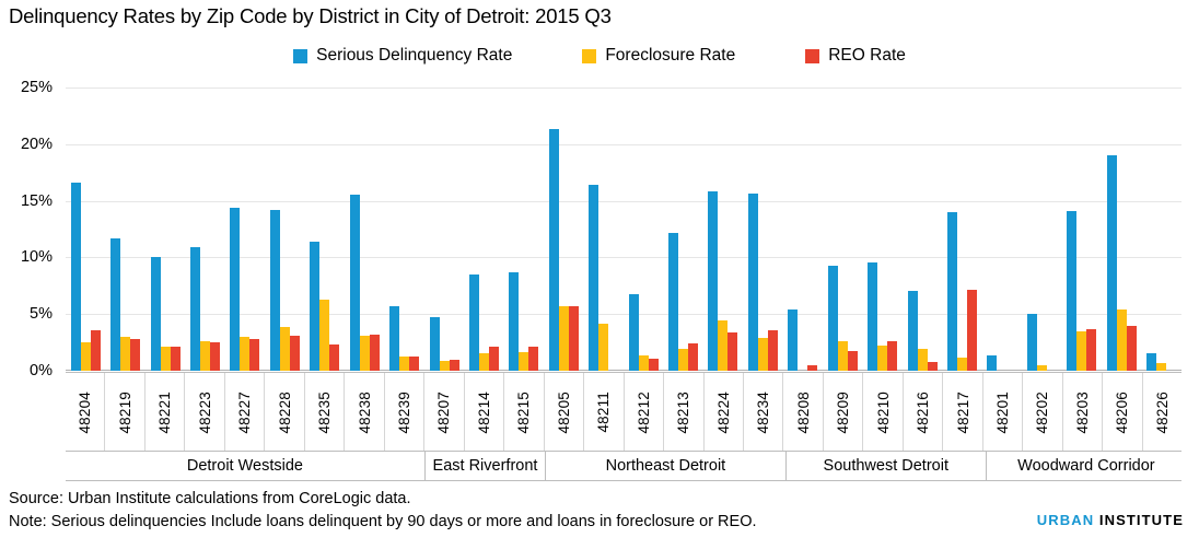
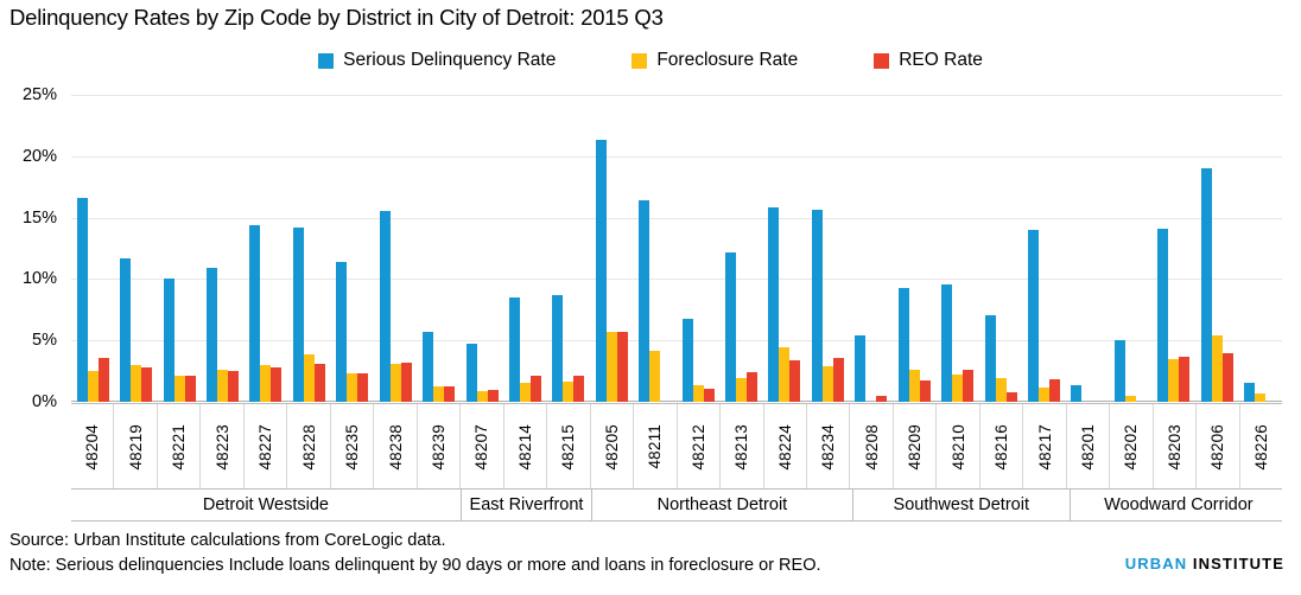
Foreclosure Rate/48235: 6.3% -> 2.3%
REO Rate/48217: 7.1% -> 1.8%
